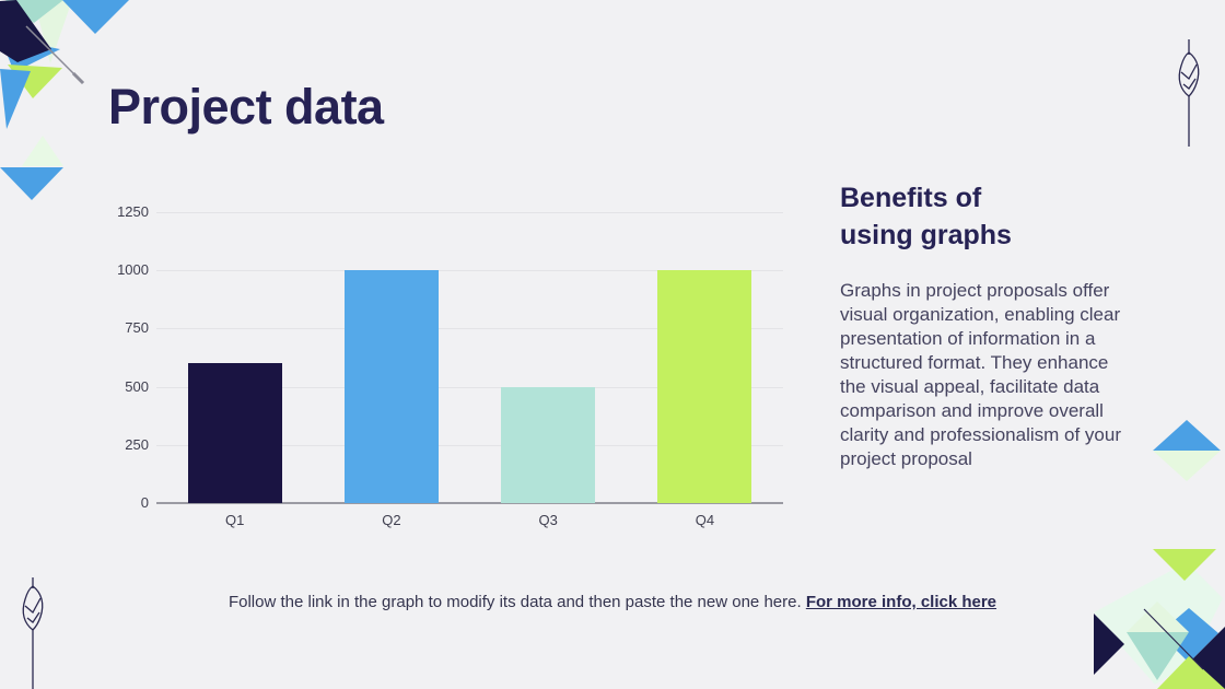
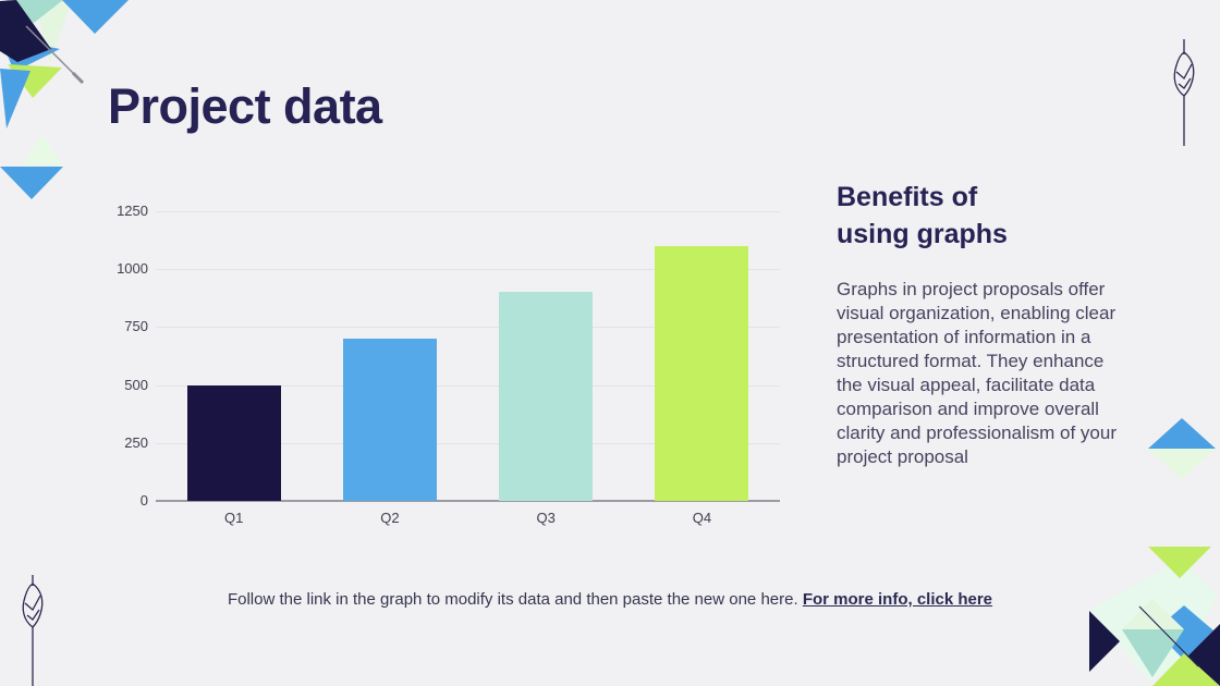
Q1: 600 -> 500
Q2: 1000 -> 700
Q3: 500 -> 900
Q4: 1000 -> 1100
